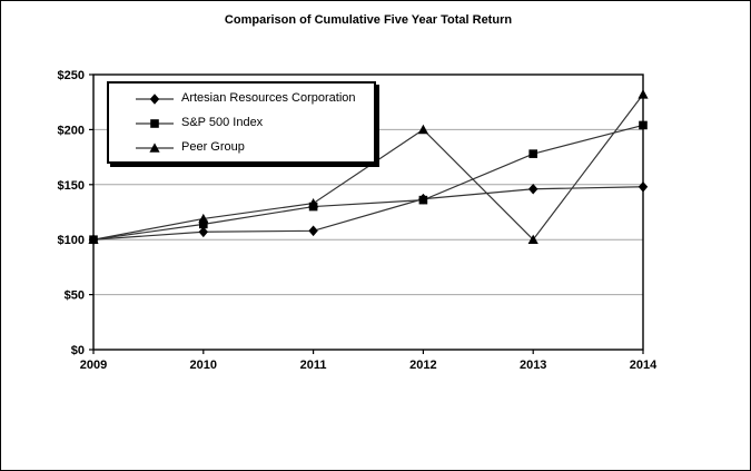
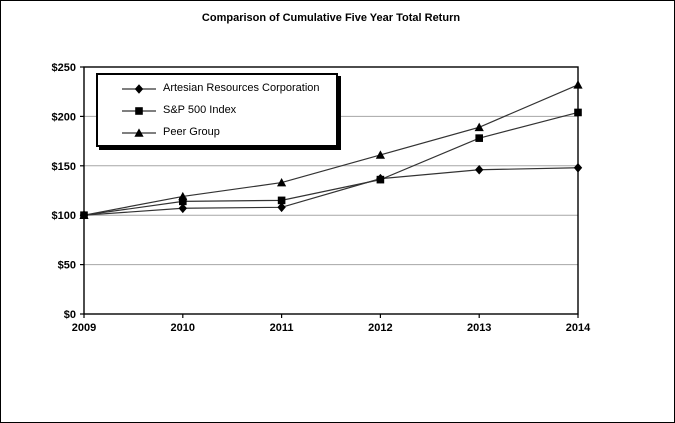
S&P 500 Index/2011: $130 -> $120
Peer Group/2012: $200 -> $160
Peer Group/2013: $100 -> $190
